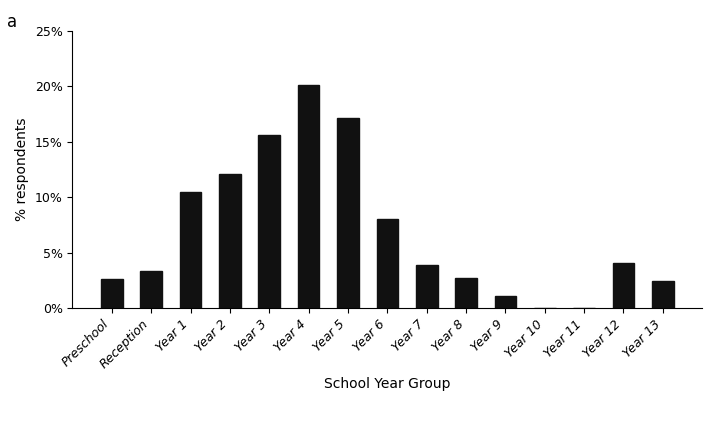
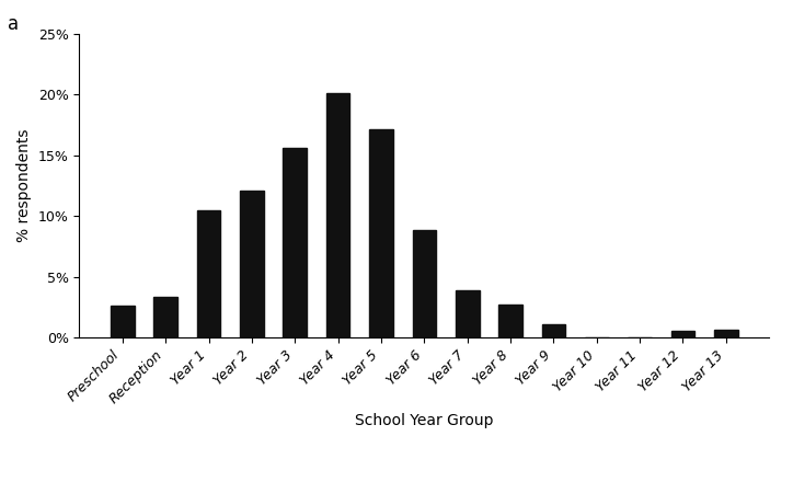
Year 6: 8.0% -> 8.8%
Year 12: 4.1% -> 0.5%
Year 13: 2.4% -> 0.6%
